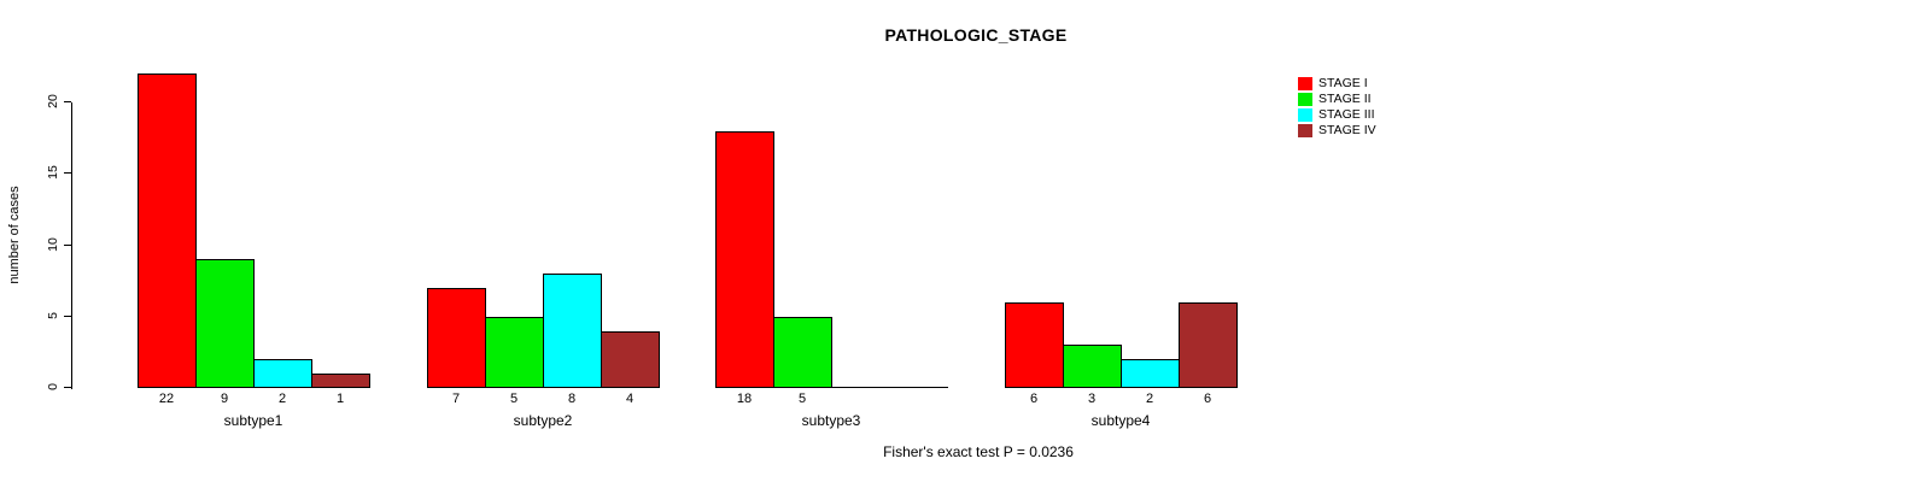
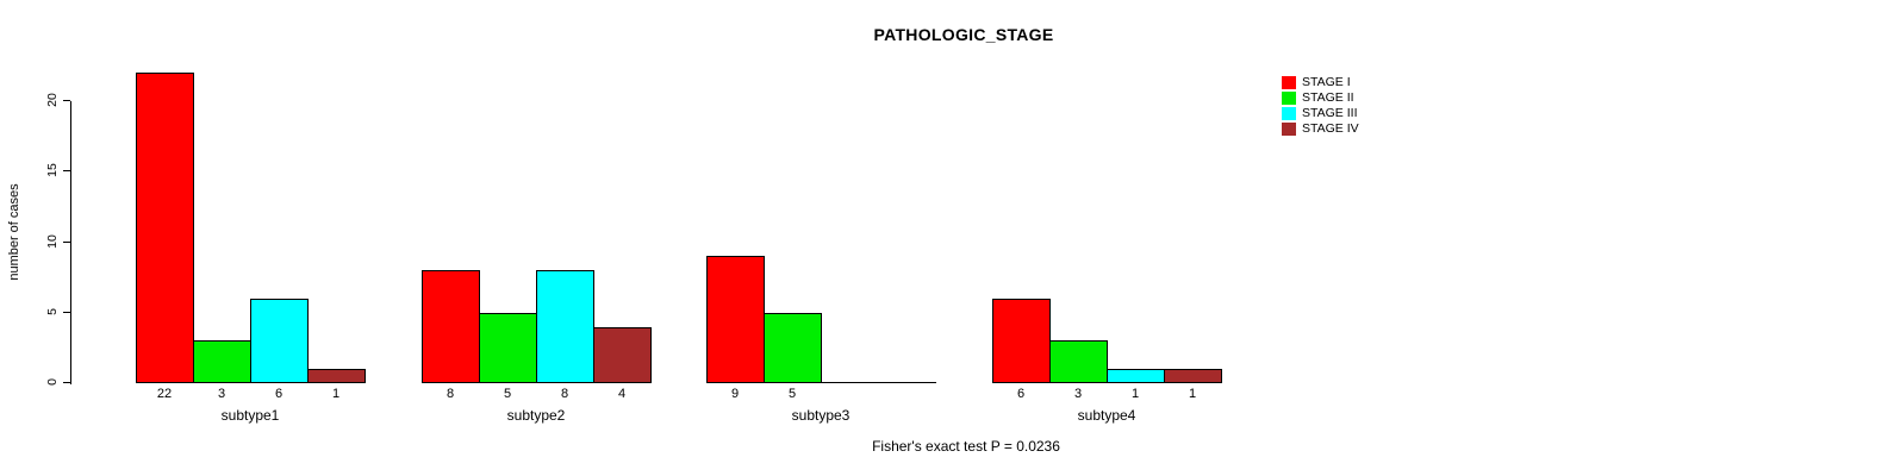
STAGE II/subtype1: 9 -> 3
STAGE III/subtype1: 2 -> 6
STAGE I/subtype2: 7 -> 8
STAGE I/subtype3: 18 -> 9
STAGE III/subtype4: 2 -> 1
STAGE IV/subtype4: 6 -> 1
